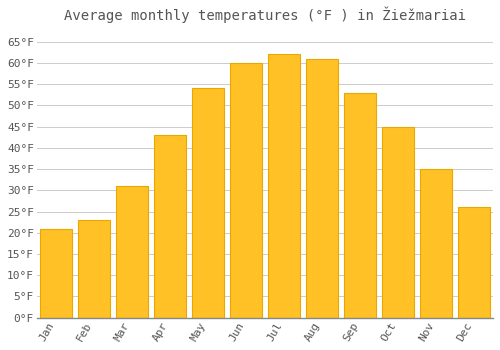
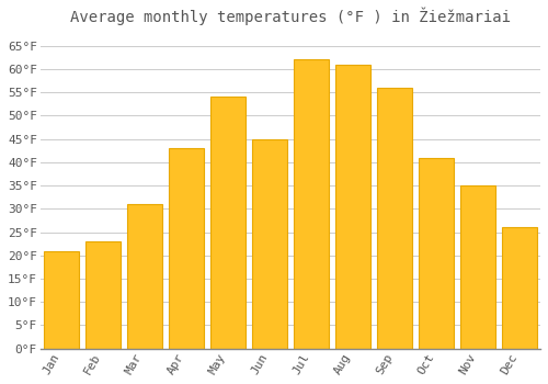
Jun: 60°F -> 45°F
Sep: 53°F -> 56°F
Oct: 45°F -> 41°F
